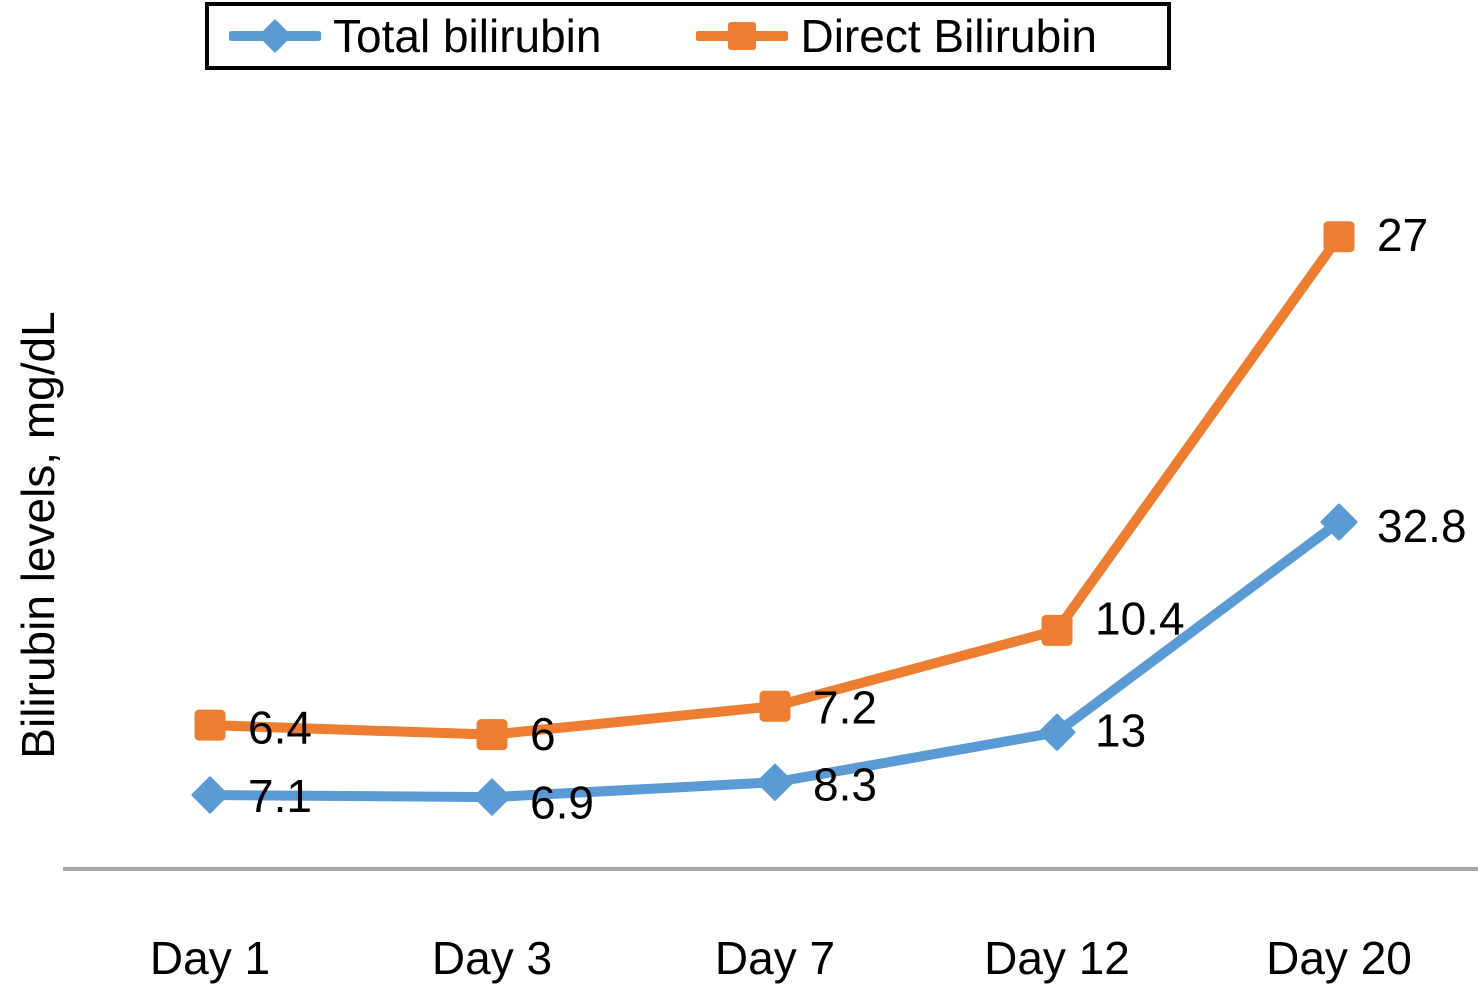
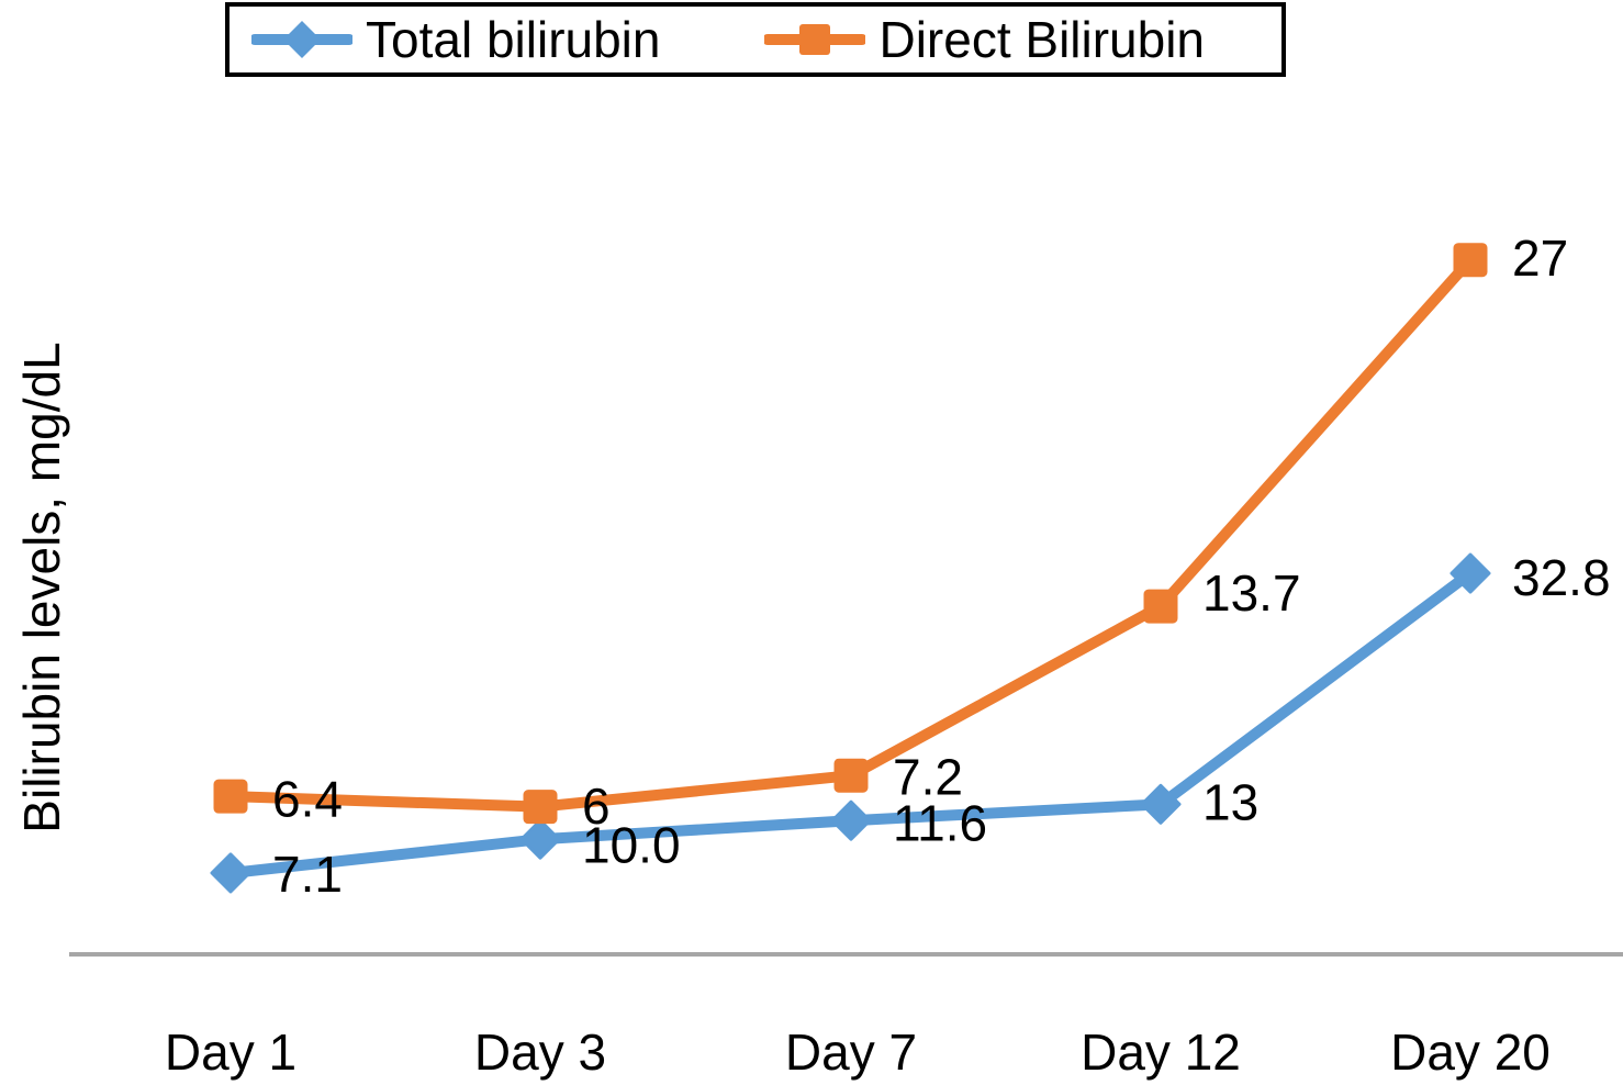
Total bilirubin/Day 3: 6.9 -> 10.0
Total bilirubin/Day 7: 8.3 -> 11.6
Direct Bilirubin/Day 12: 10.4 -> 13.7
